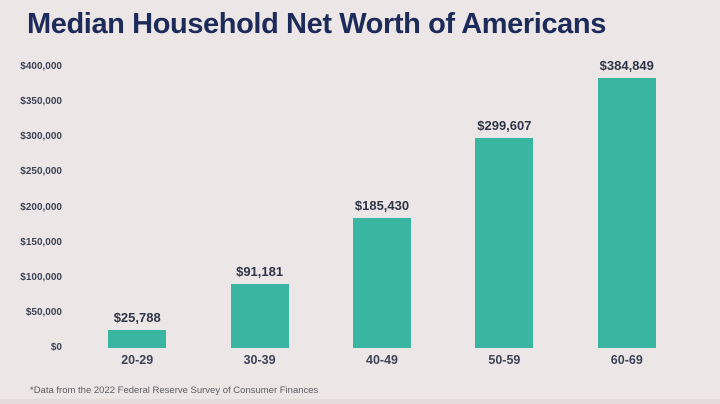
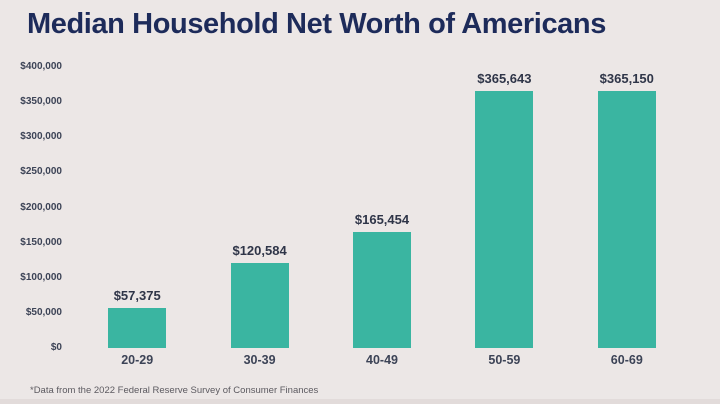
20-29: $25,788 -> $57,375
30-39: $91,181 -> $120,584
40-49: $185,430 -> $165,454
50-59: $299,607 -> $365,643
60-69: $384,849 -> $365,150
